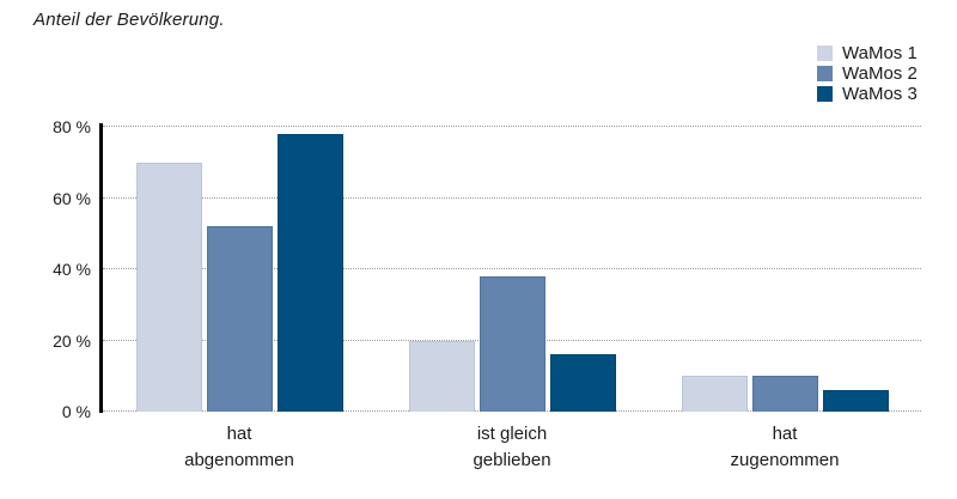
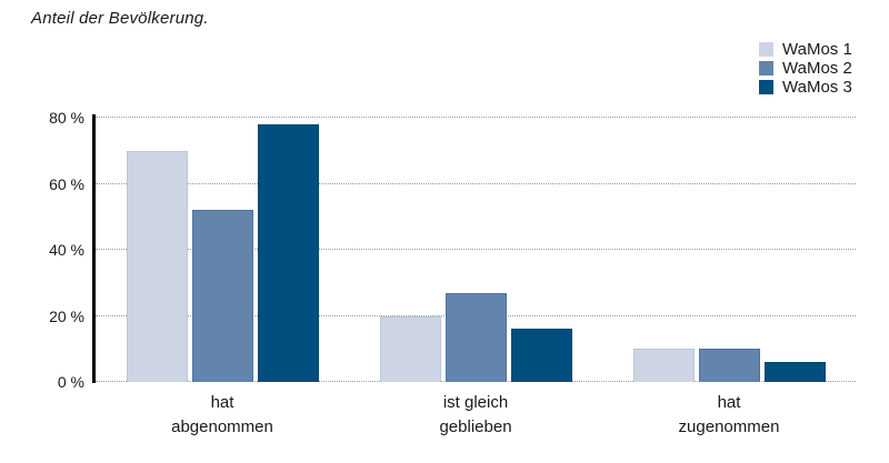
WaMos 2/ist gleich geblieben: 38% -> 27%
